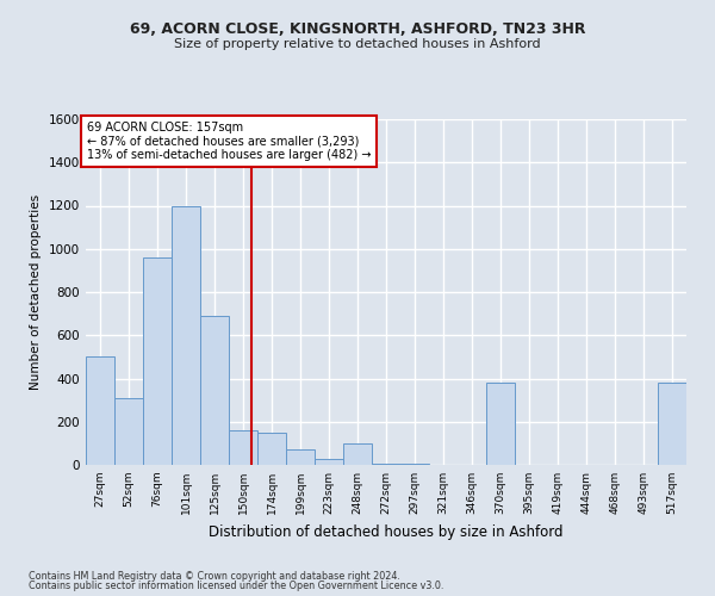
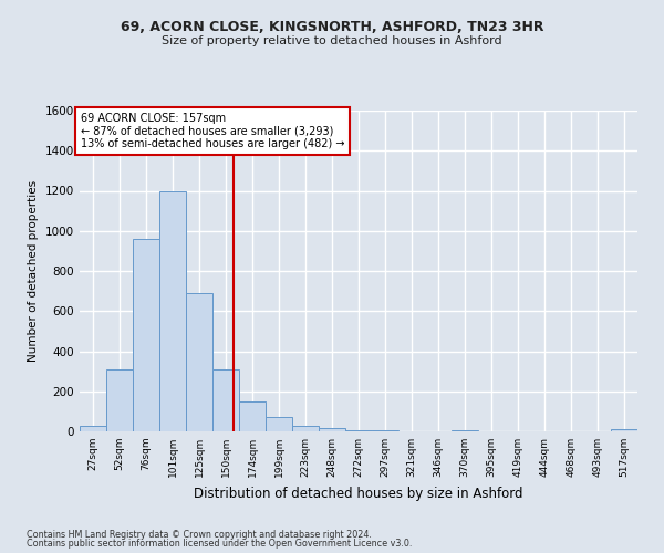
27sqm: 500 -> 30
150sqm: 160 -> 310
248sqm: 100 -> 20
370sqm: 380 -> 0
517sqm: 380 -> 10
